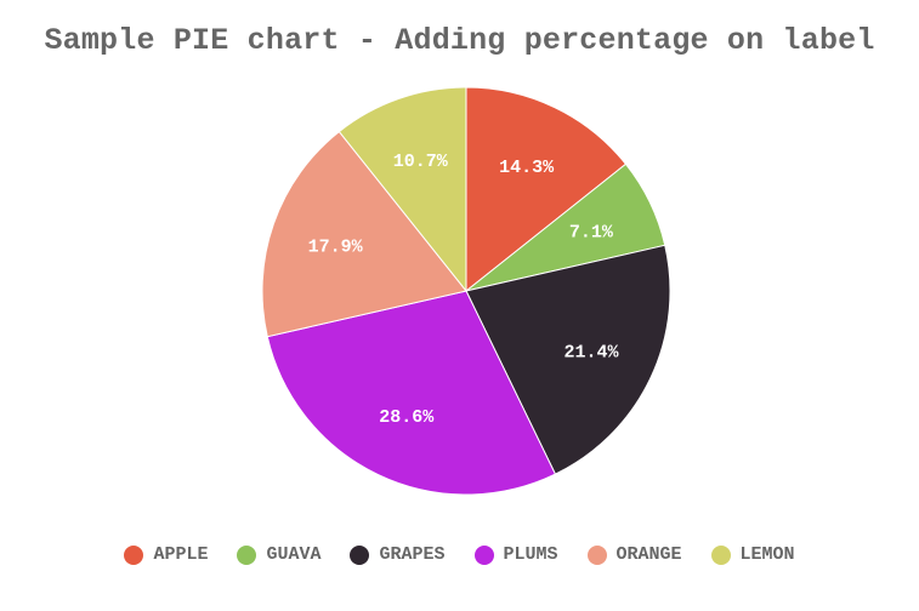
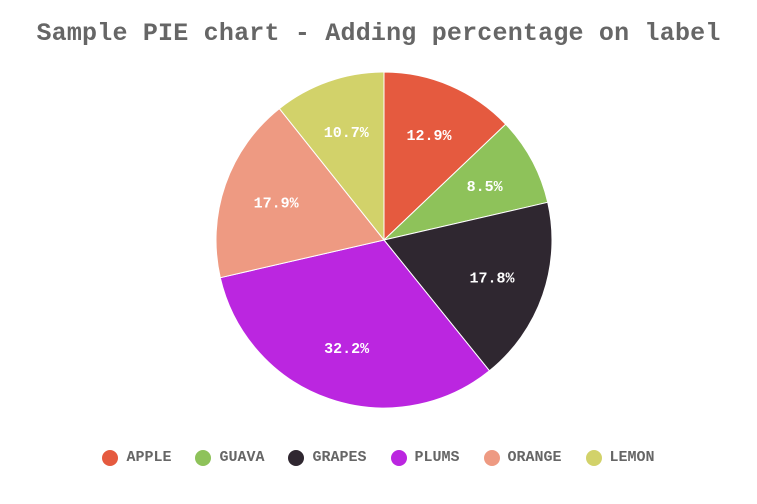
APPLE: 14.3% -> 12.9%
GUAVA: 7.1% -> 8.5%
GRAPES: 21.4% -> 17.8%
PLUMS: 28.6% -> 32.2%
